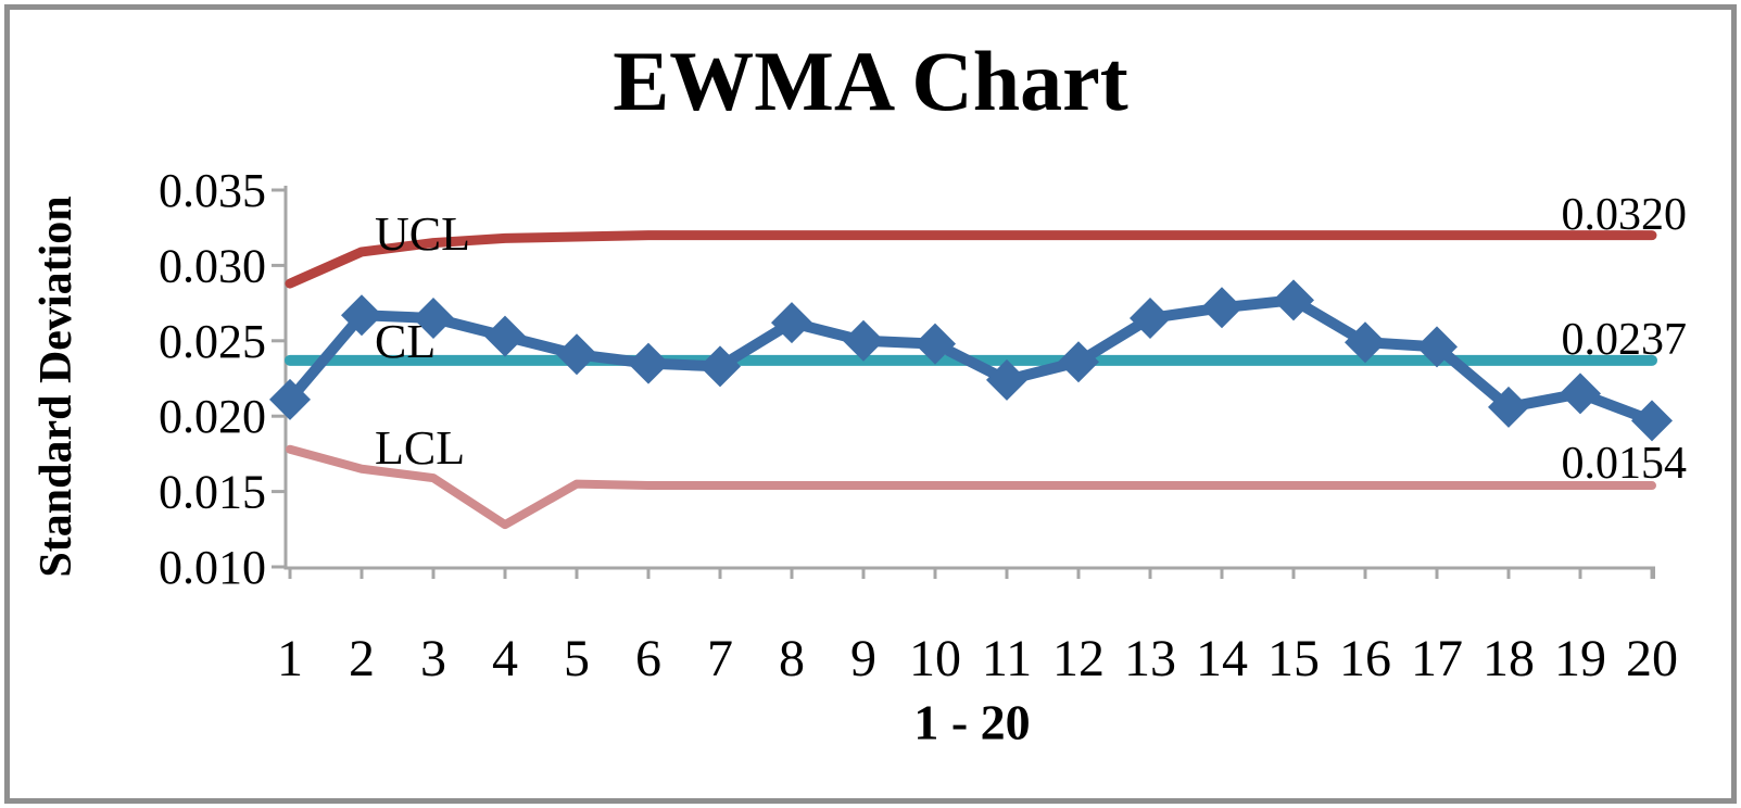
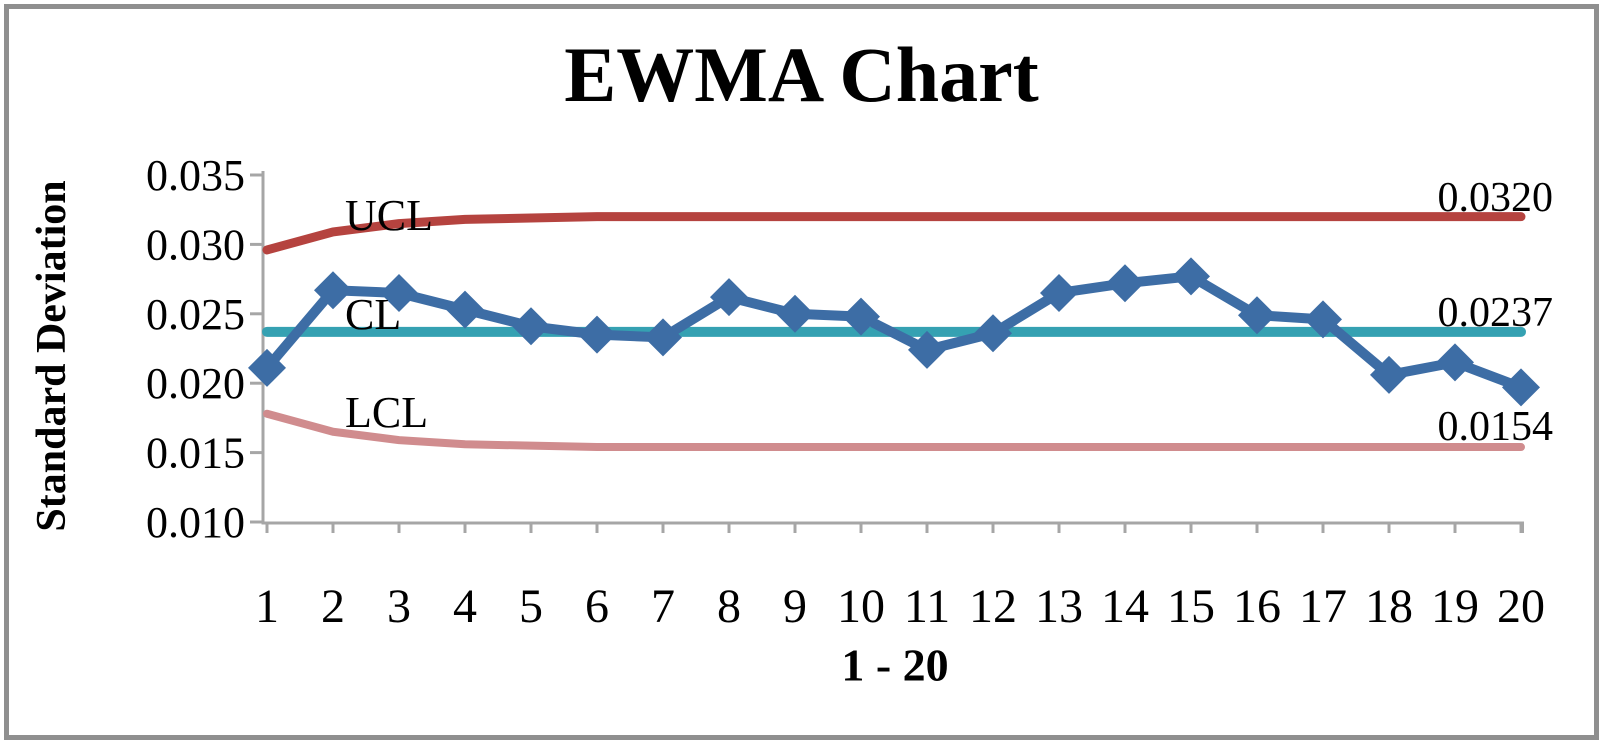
UCL/1: 0.0288 -> 0.0296
LCL/4: 0.0128 -> 0.0156
